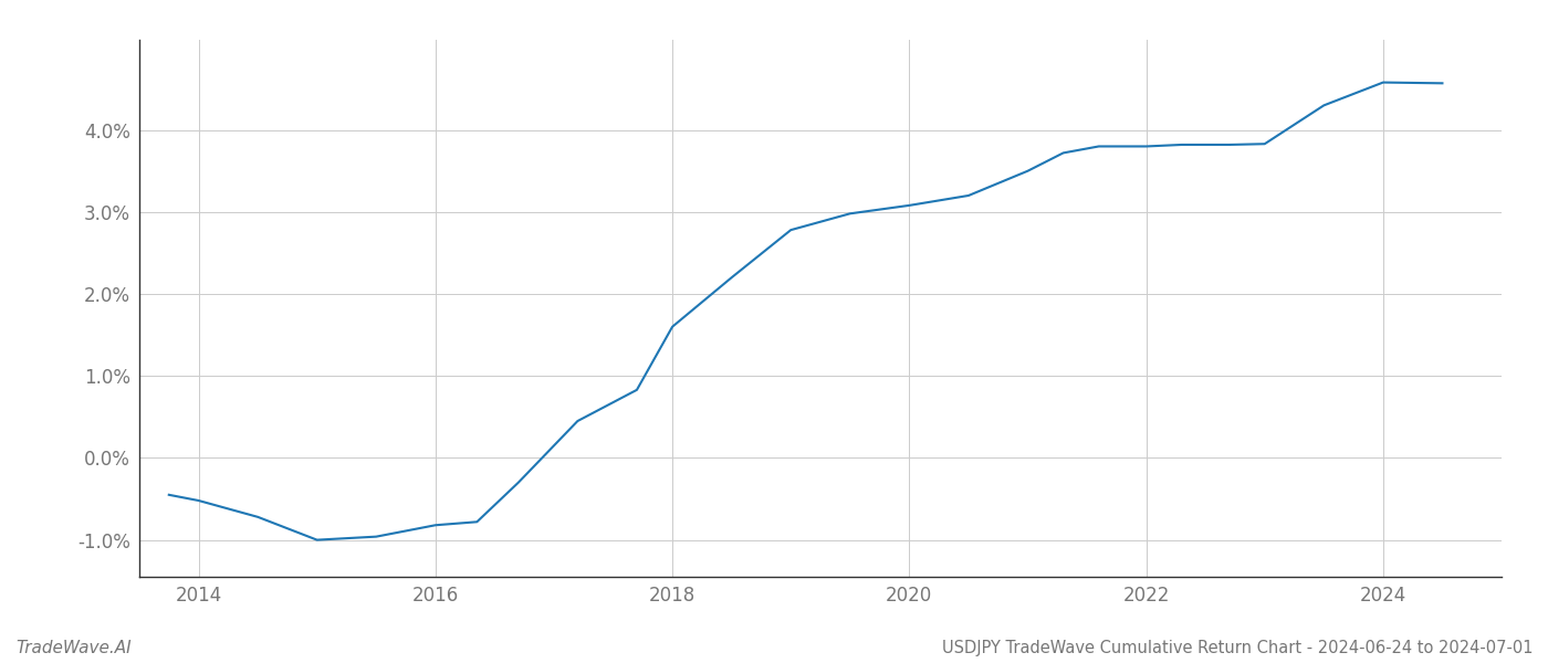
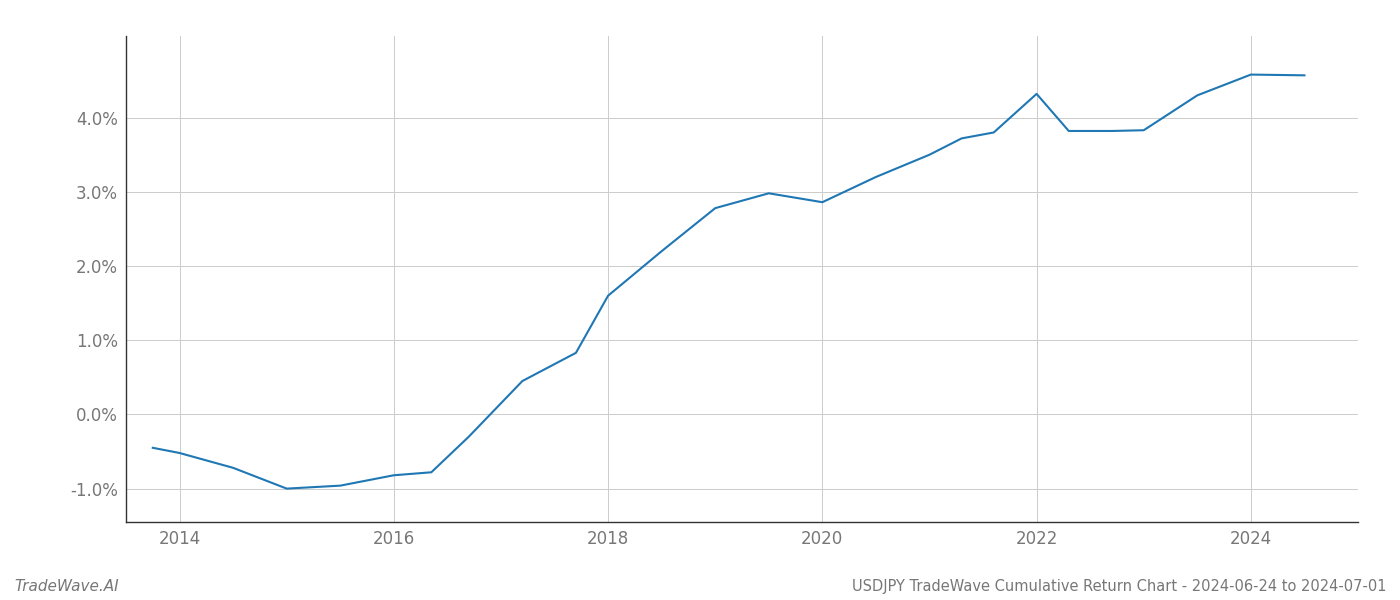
2020: 3.08% -> 2.86%
2022: 3.80% -> 4.32%
